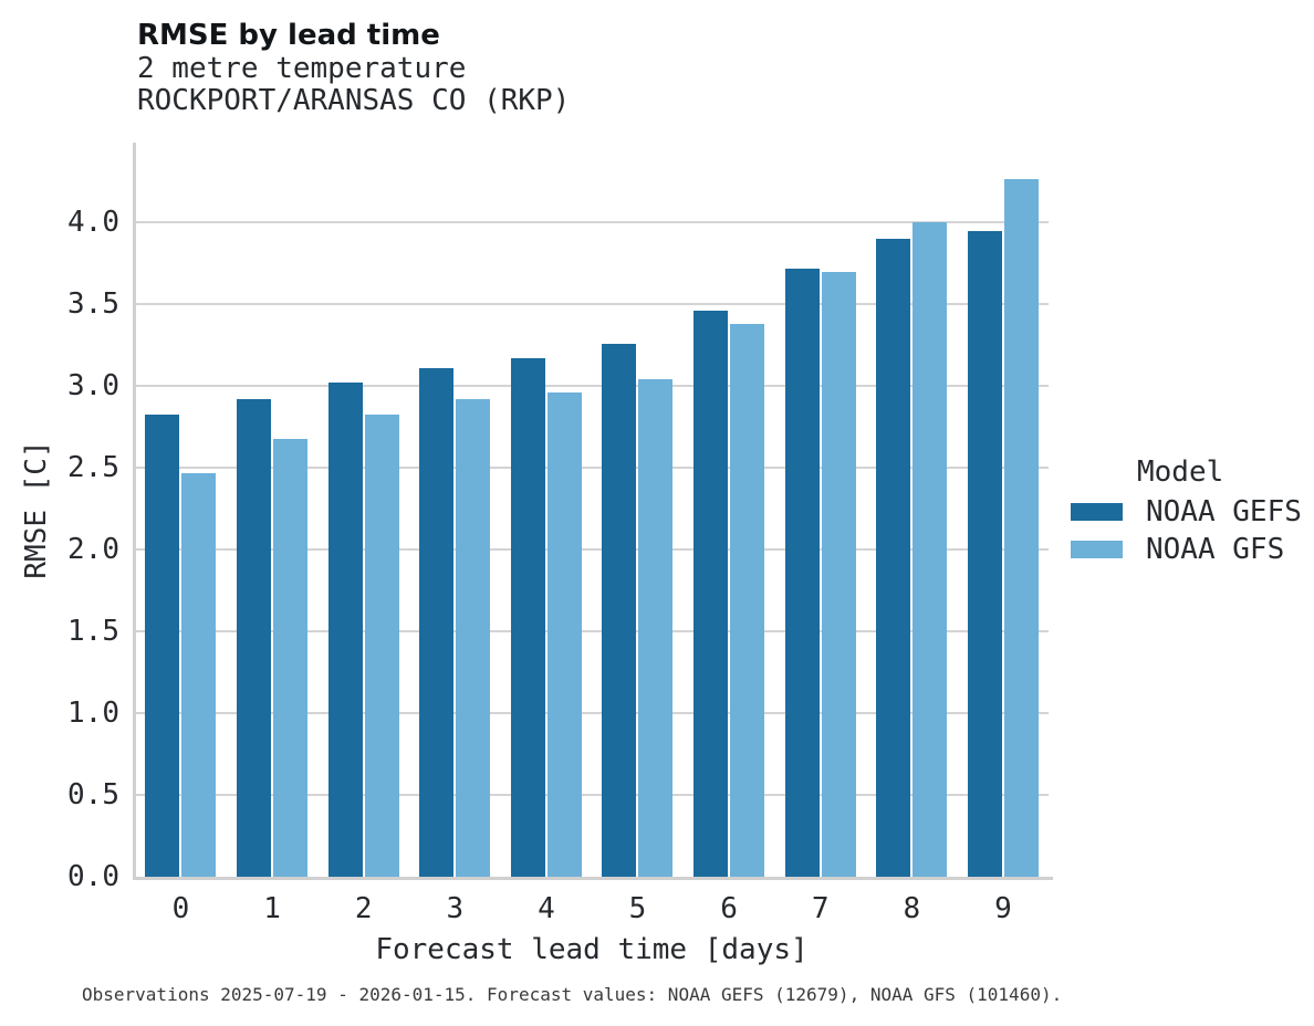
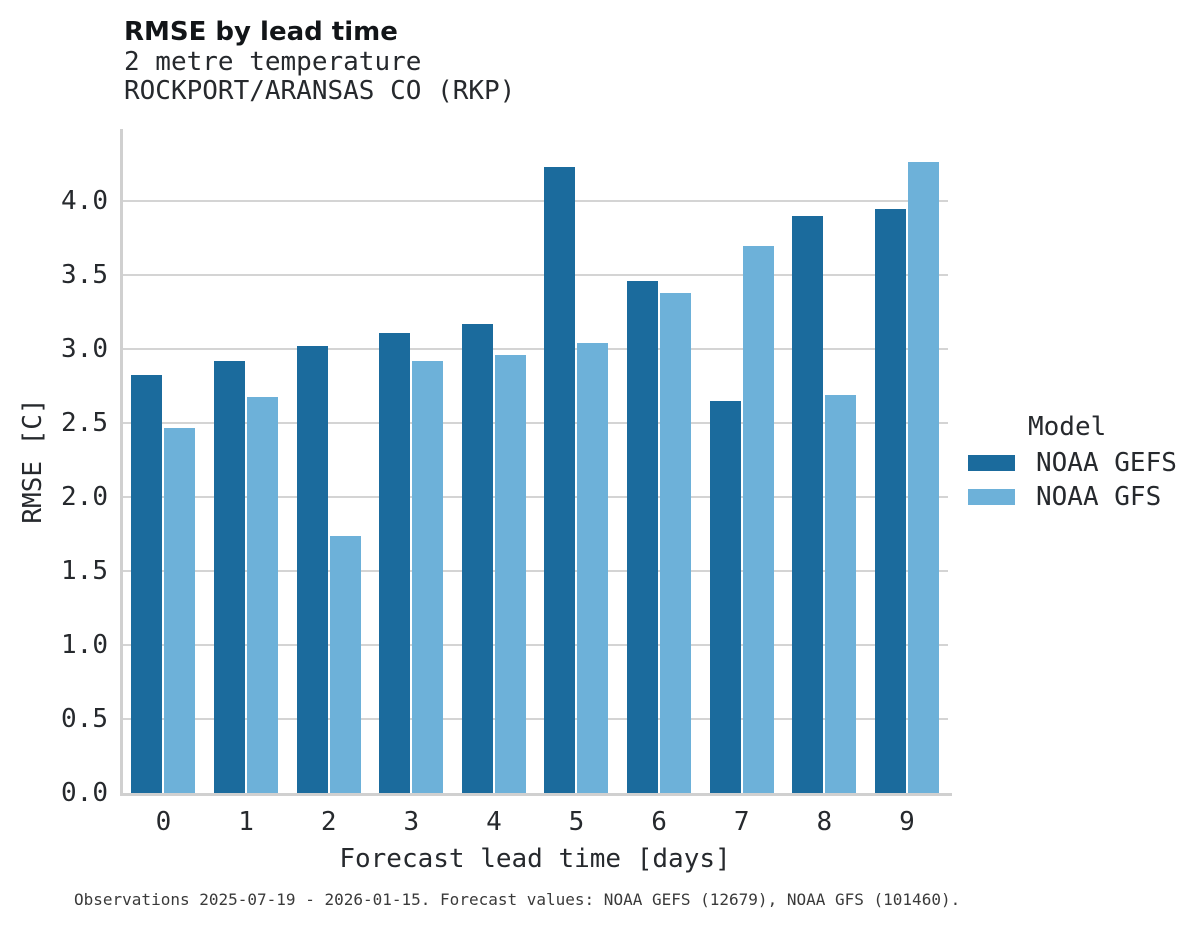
NOAA GFS/2: 2.83 -> 1.74
NOAA GEFS/5: 3.26 -> 4.23
NOAA GEFS/7: 3.72 -> 2.65
NOAA GFS/8: 4.00 -> 2.69
